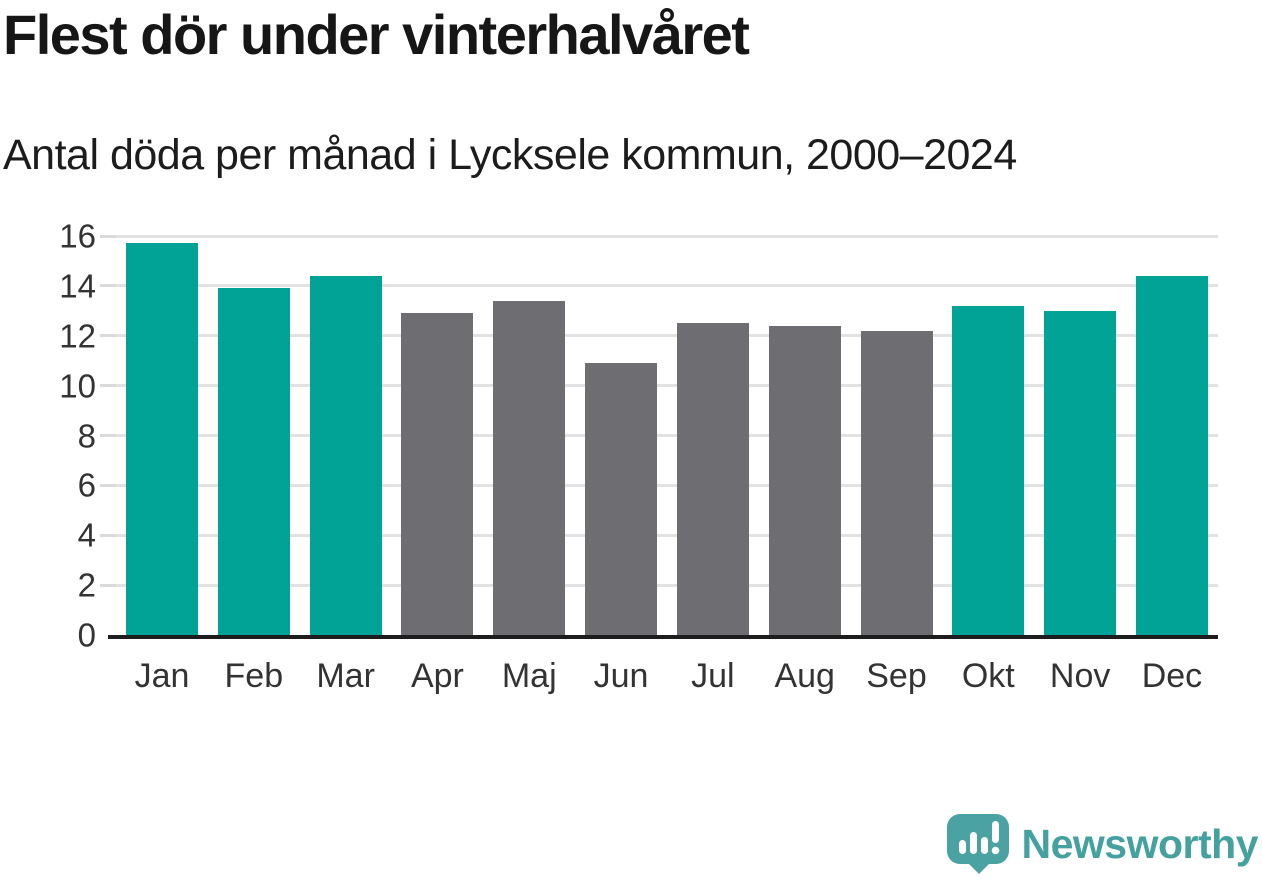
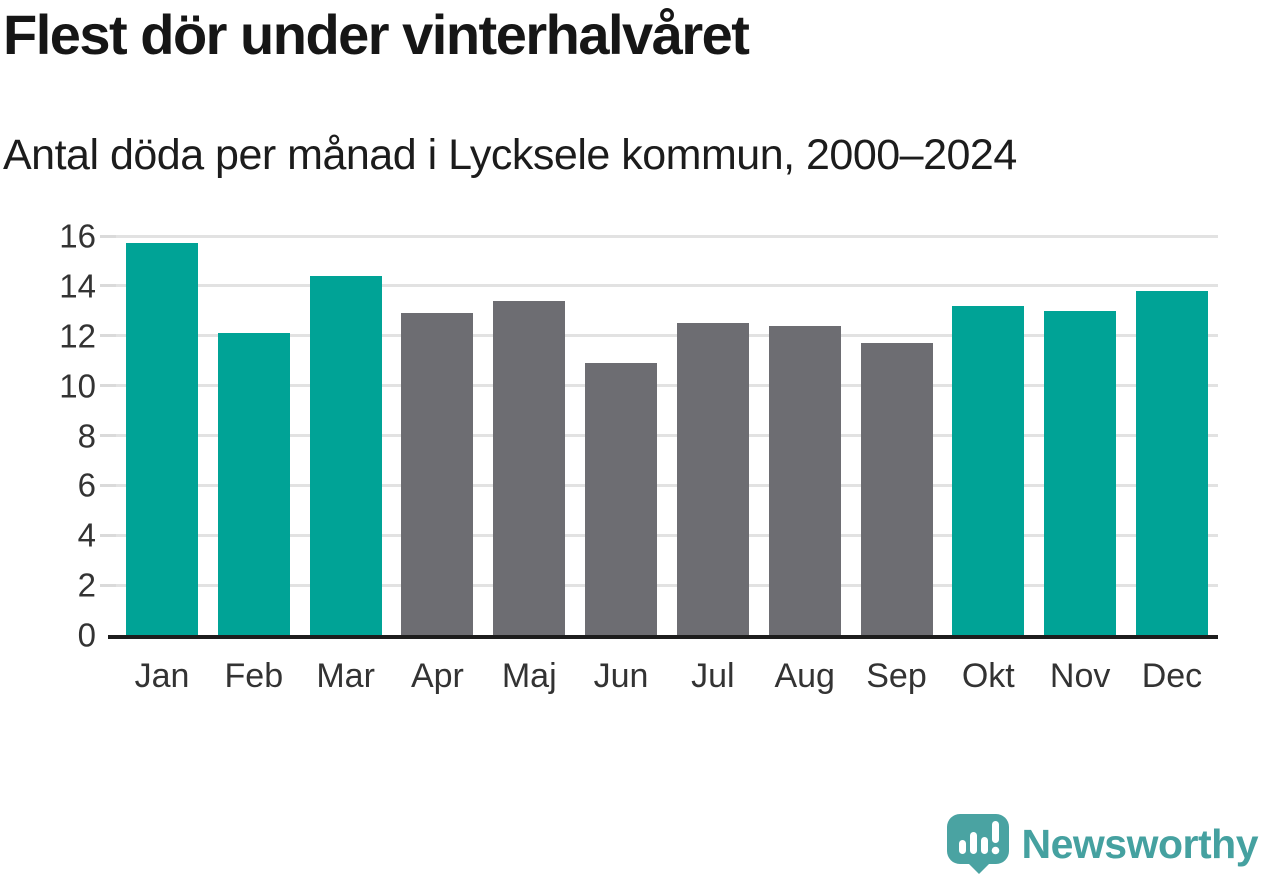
Feb: 13.9 -> 12.1
Sep: 12.2 -> 11.7
Dec: 14.4 -> 13.8
